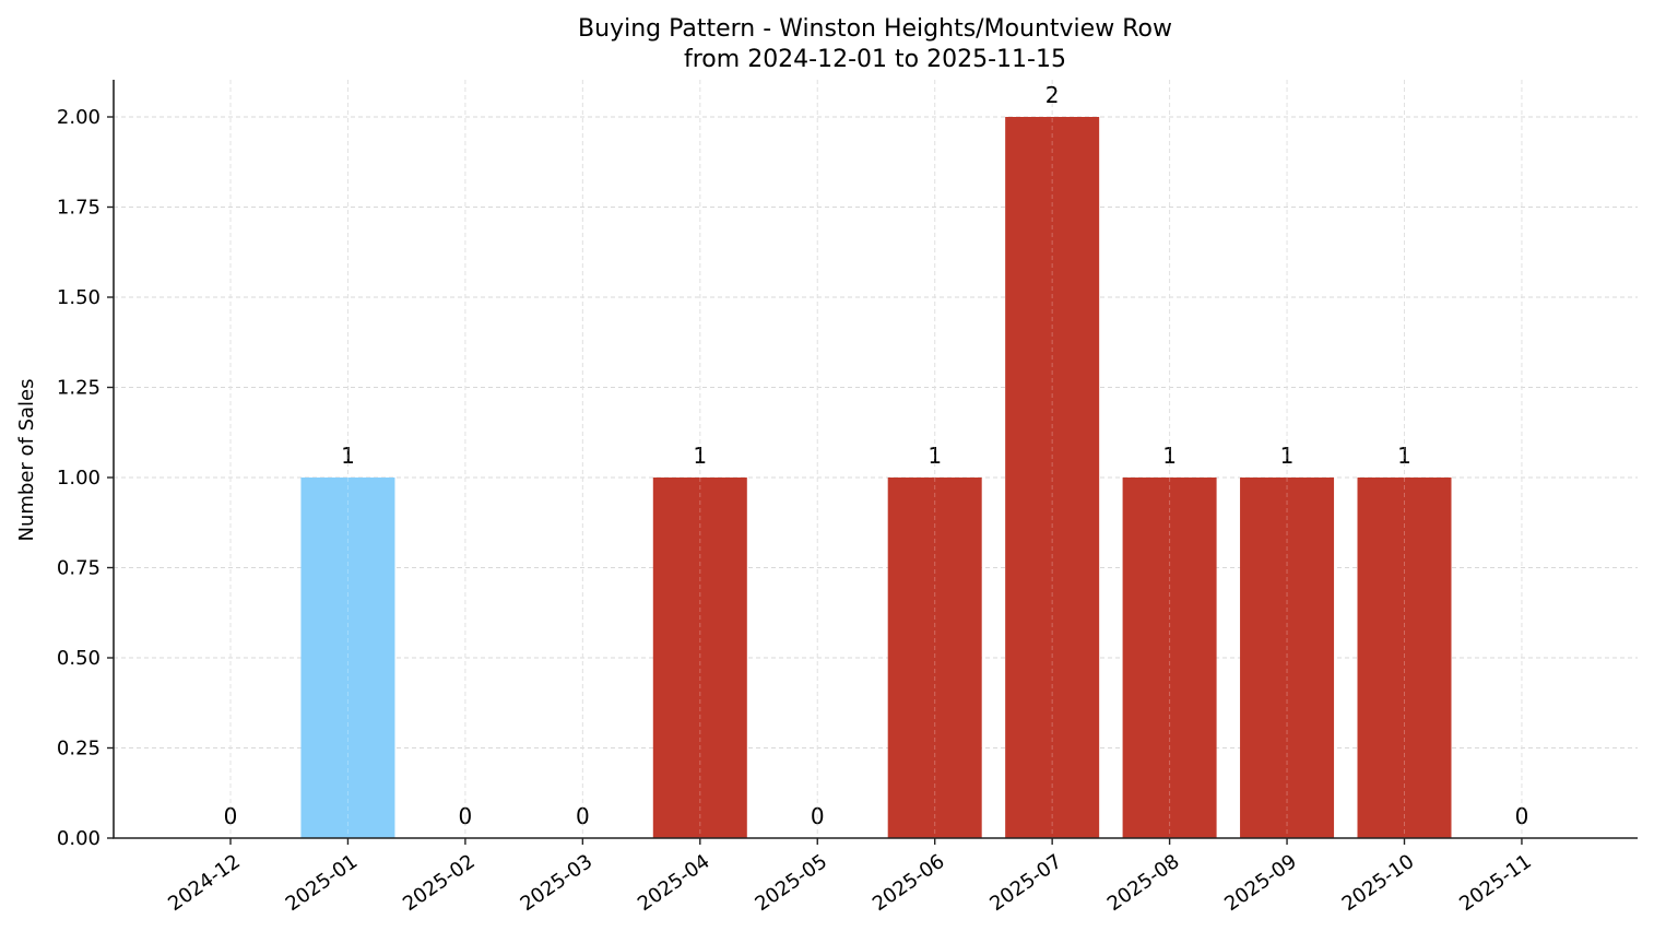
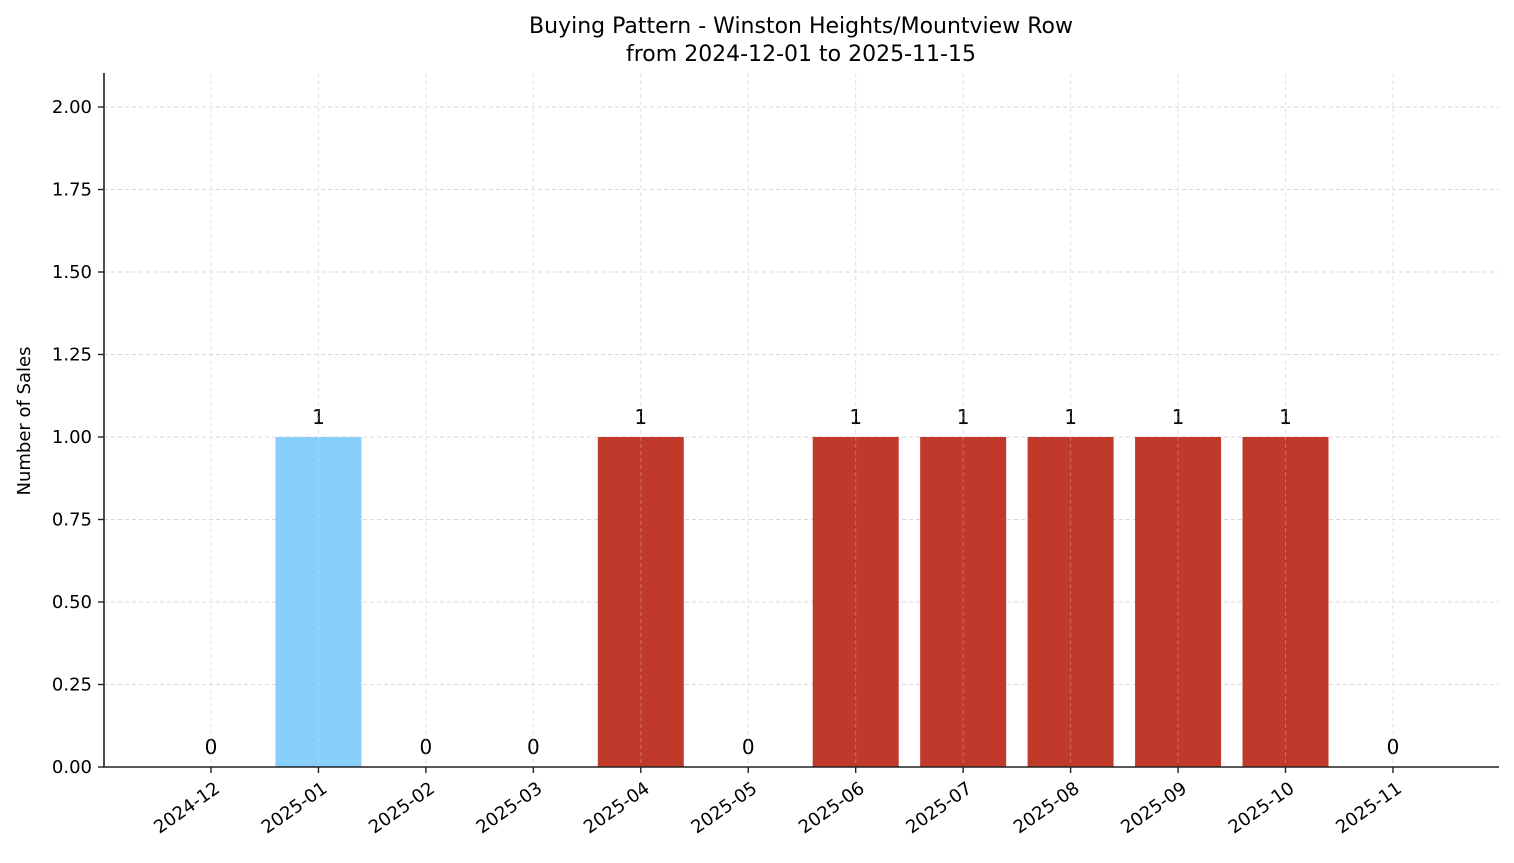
2025-07: 2 -> 1
